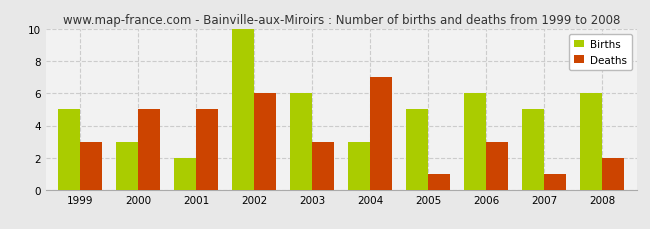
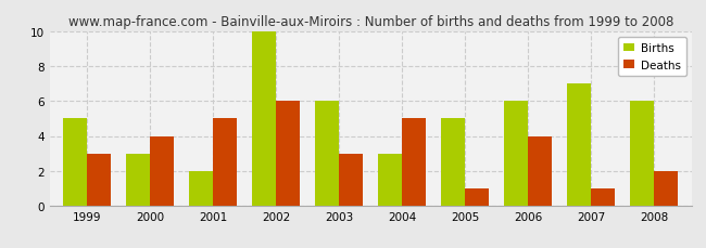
Deaths/2000: 5 -> 4
Deaths/2004: 7 -> 5
Deaths/2006: 3 -> 4
Births/2007: 5 -> 7
